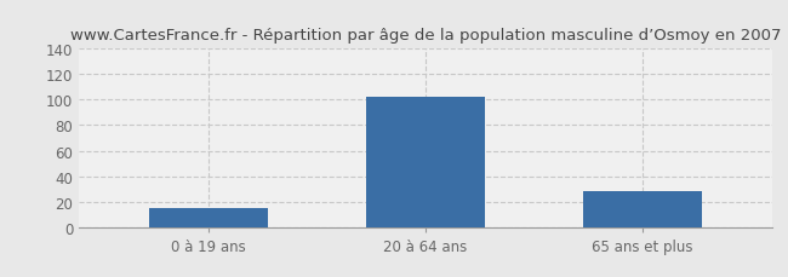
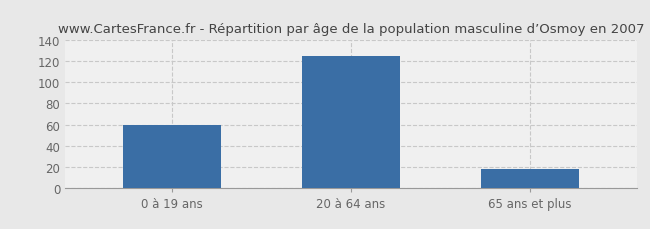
0 à 19 ans: 15 -> 60
20 à 64 ans: 102 -> 125
65 ans et plus: 28 -> 18
